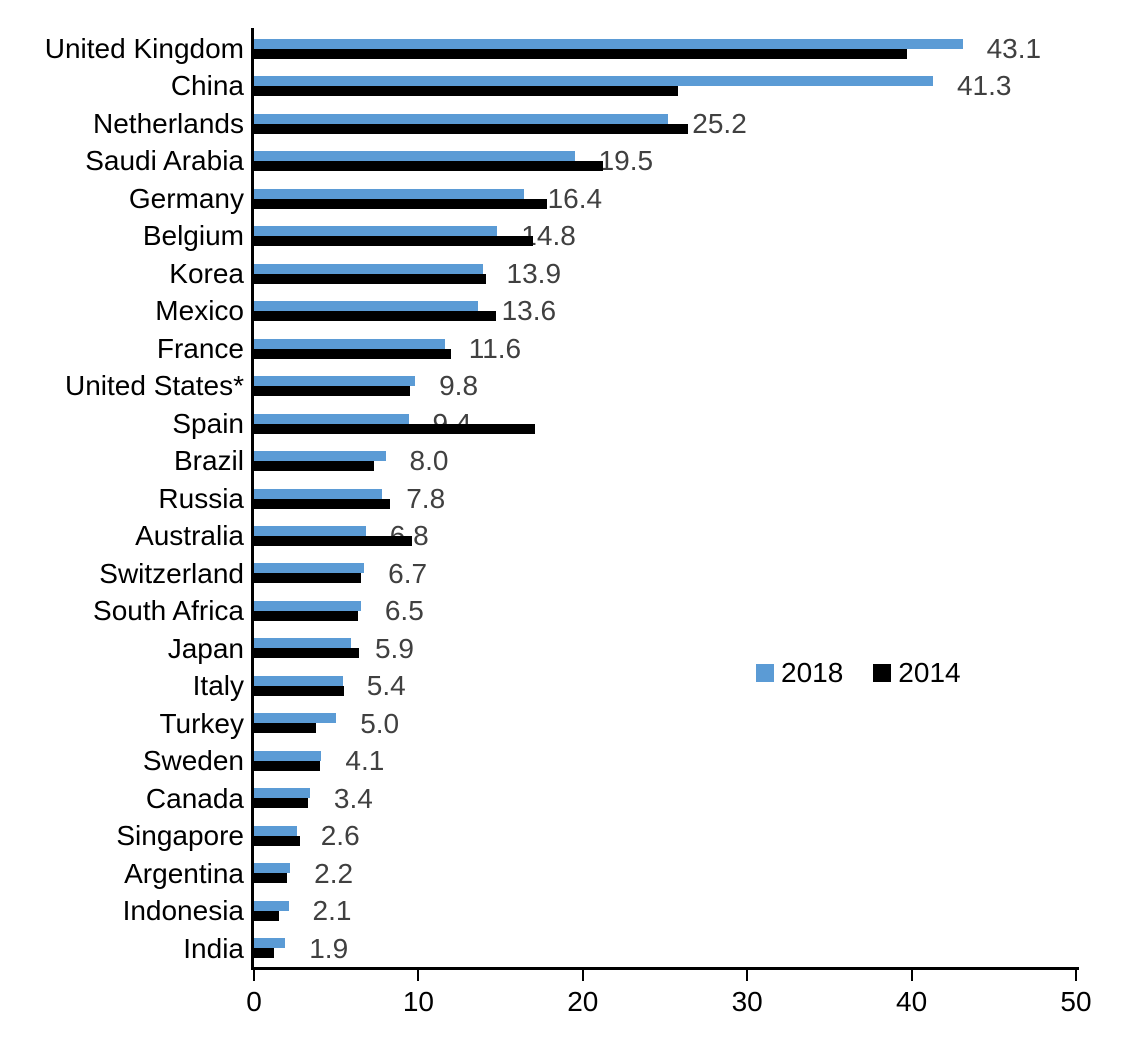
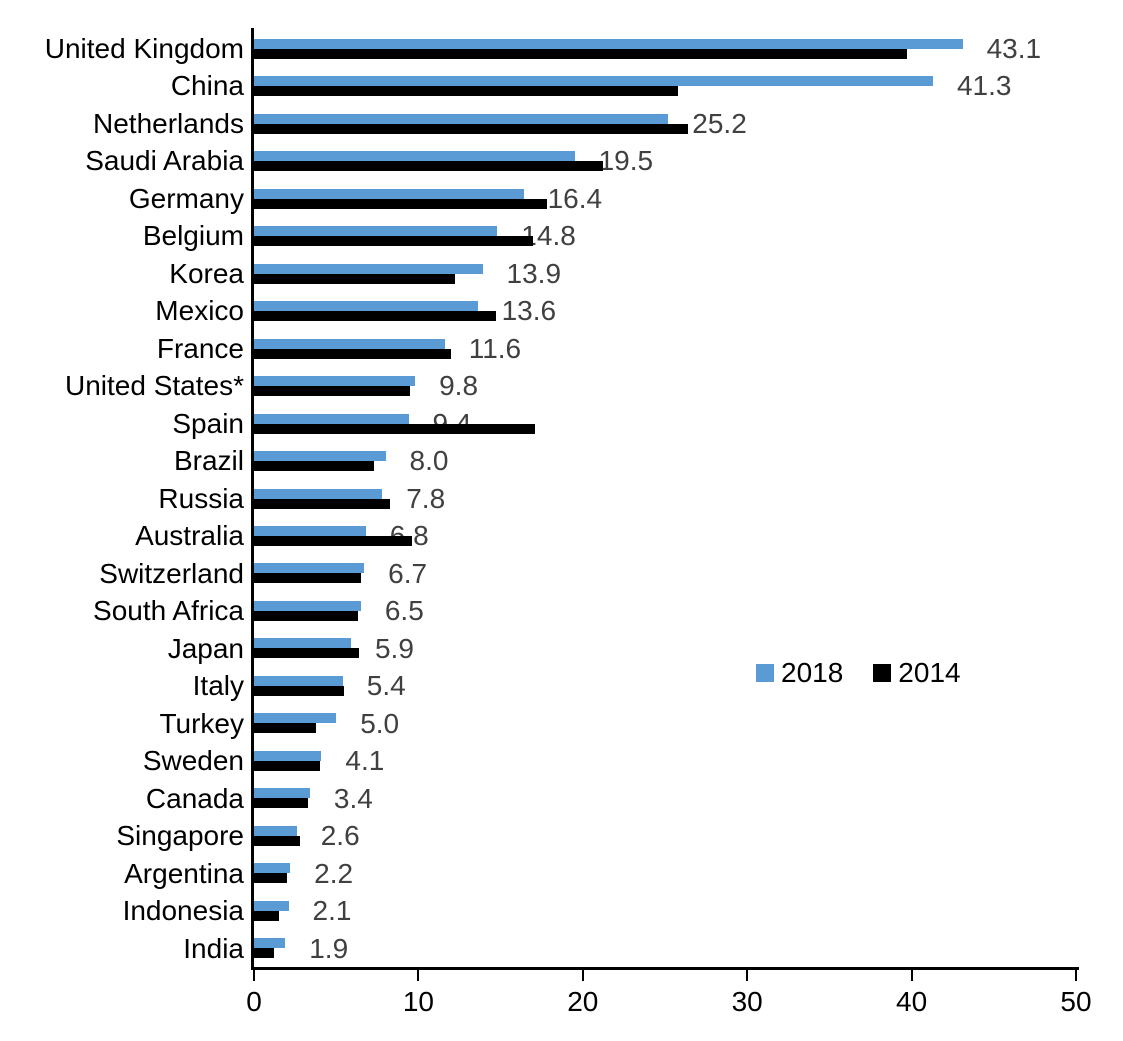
2014/Korea: 14.1 -> 12.2
